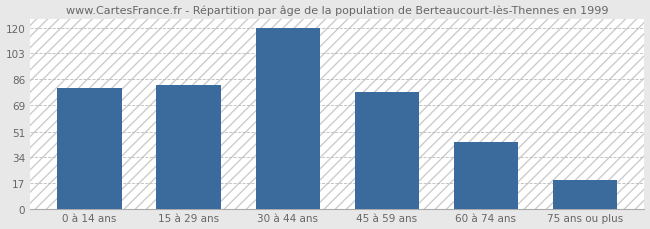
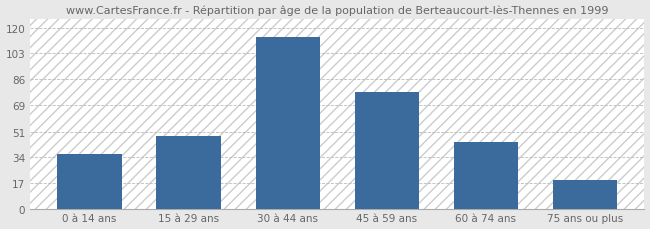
0 à 14 ans: 80 -> 36
15 à 29 ans: 82 -> 48
30 à 44 ans: 120 -> 114
